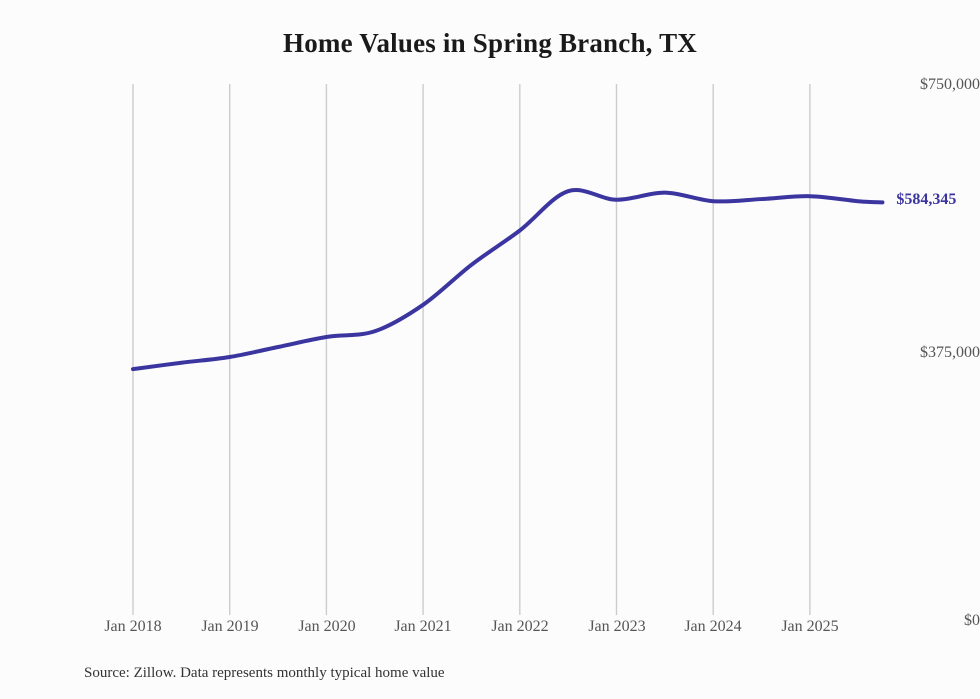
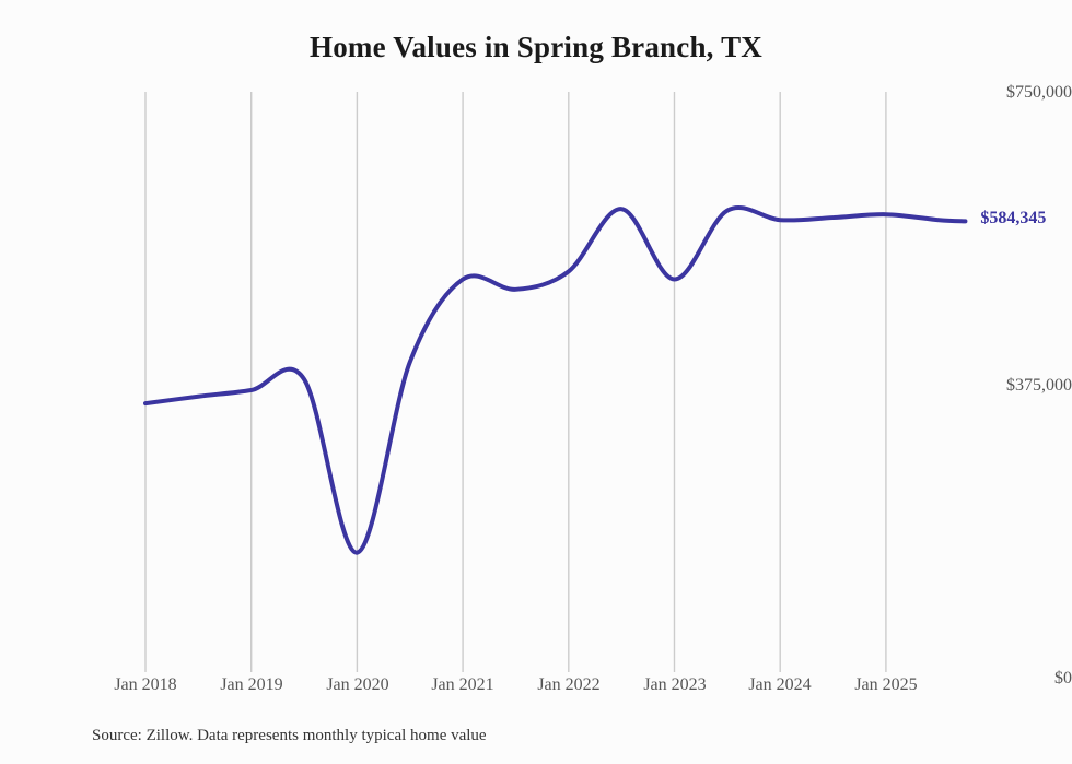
Jan 2020: $400000 -> $160000
Jan 2021: $440000 -> $510000
Jan 2022: $540000 -> $520000
Jan 2023: $590000 -> $510000
